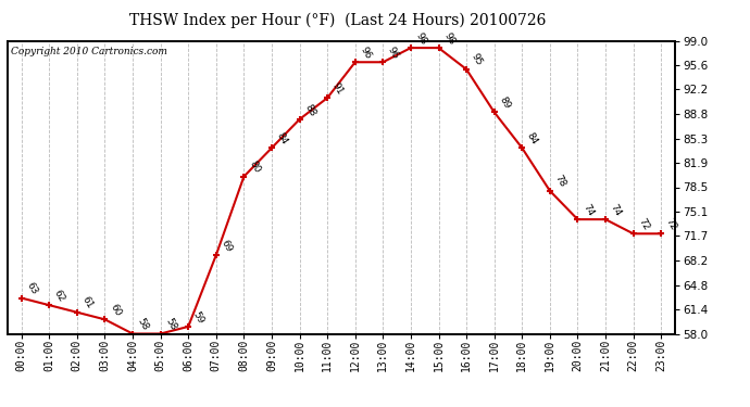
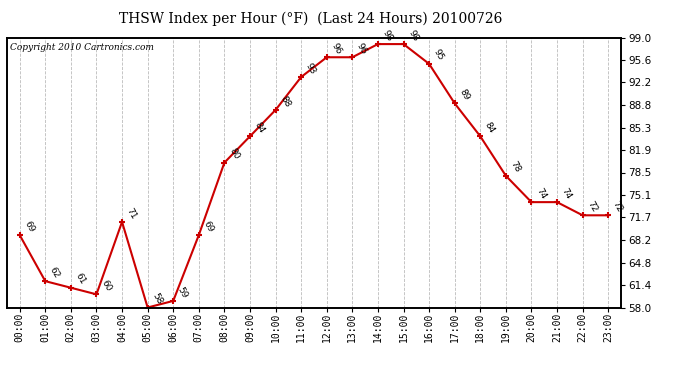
00:00: 63 -> 69
04:00: 58 -> 71
11:00: 91 -> 93
